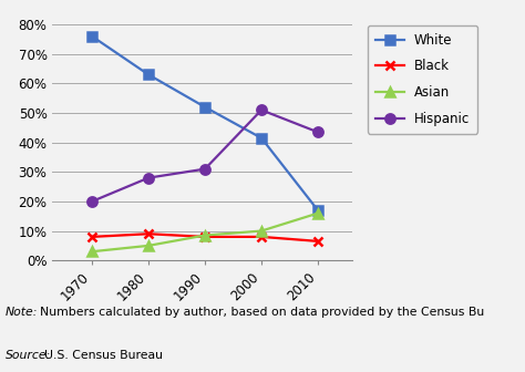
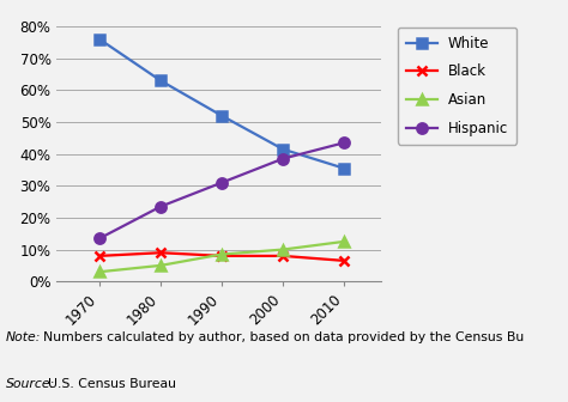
Hispanic/1970: 20.0% -> 13.5%
Hispanic/1980: 28.0% -> 23.5%
Hispanic/2000: 51.0% -> 38.5%
White/2010: 17.0% -> 35.5%
Asian/2010: 16.0% -> 12.5%
